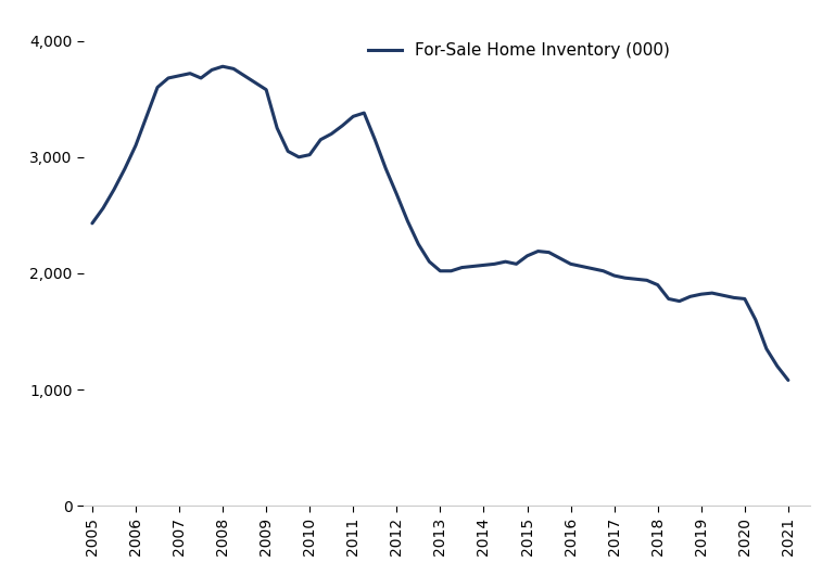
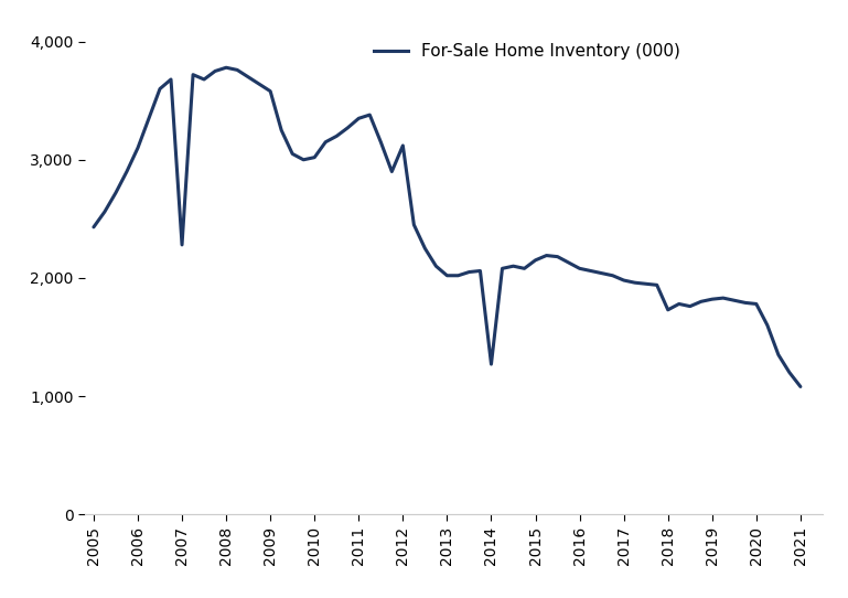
2007: 3,700 -> 2,280
2012: 2,680 -> 3,120
2014: 2,070 -> 1,270
2018: 1,900 -> 1,730
